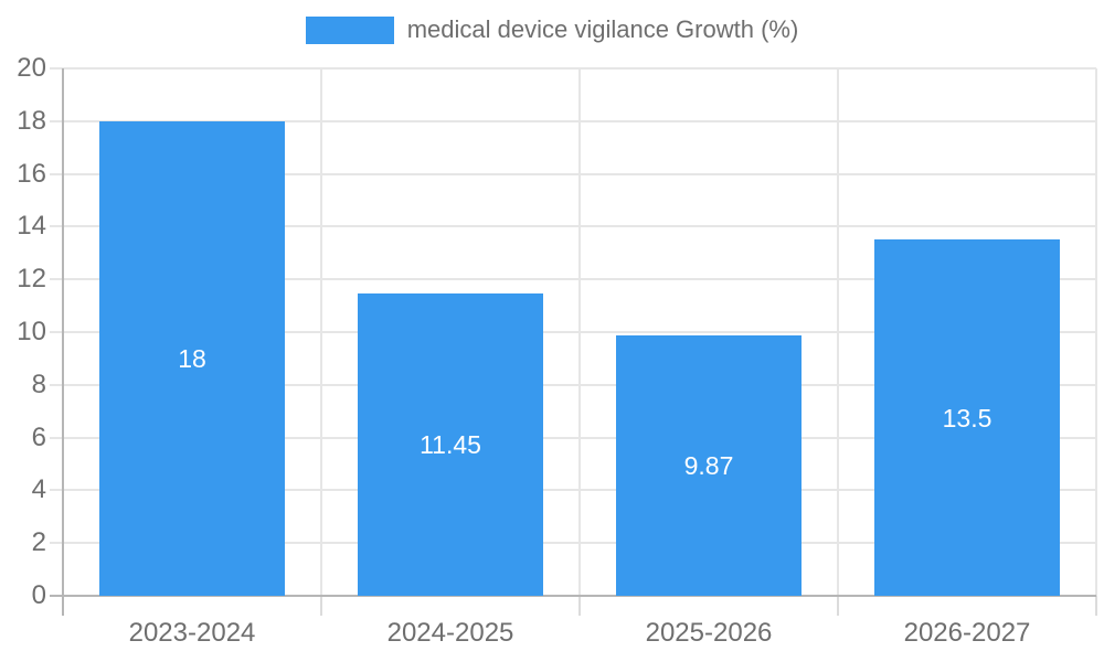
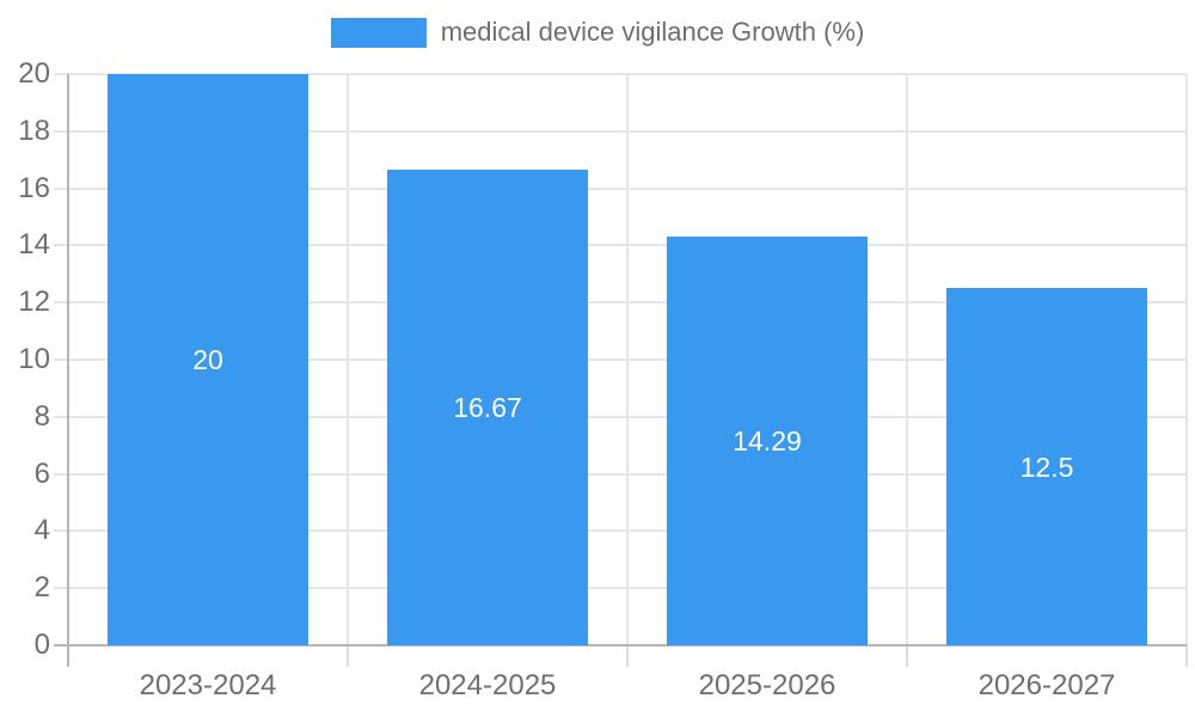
2023-2024: 18 -> 20
2024-2025: 11.45 -> 16.67
2025-2026: 9.87 -> 14.29
2026-2027: 13.5 -> 12.5
